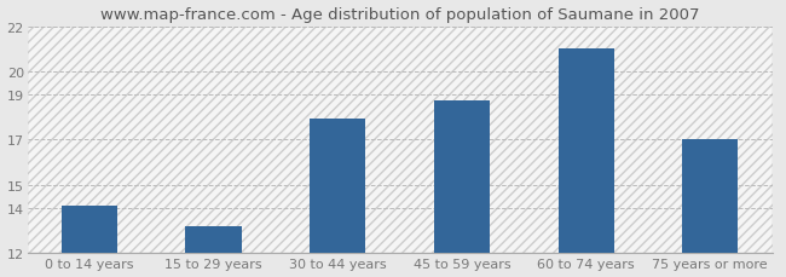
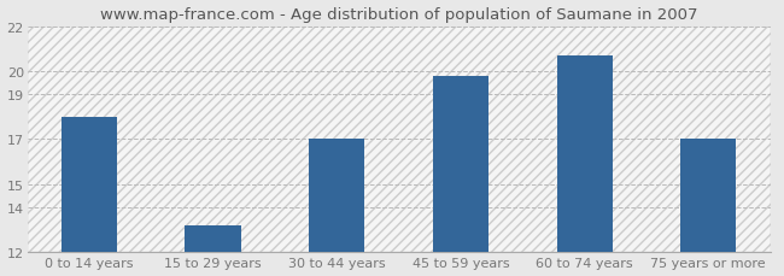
0 to 14 years: 14.1 -> 18.0
30 to 44 years: 17.9 -> 17.0
45 to 59 years: 18.7 -> 19.8
60 to 74 years: 21.0 -> 20.7
